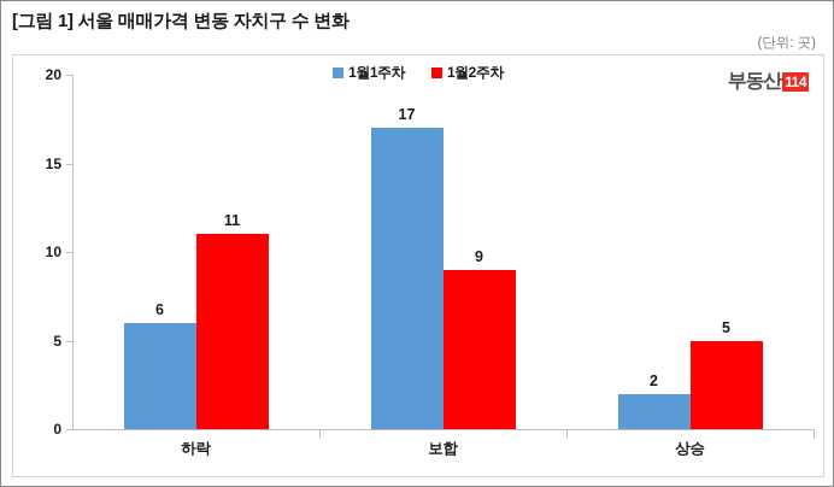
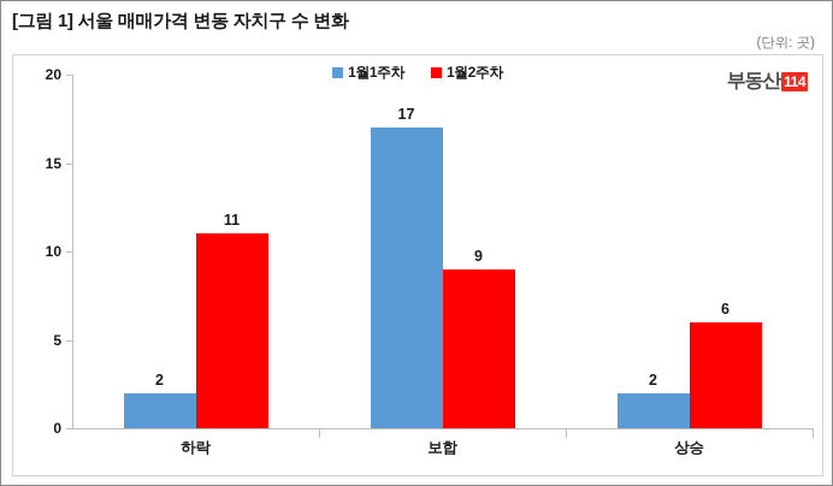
1월1주차/하락: 6 -> 2
1월2주차/상승: 5 -> 6
